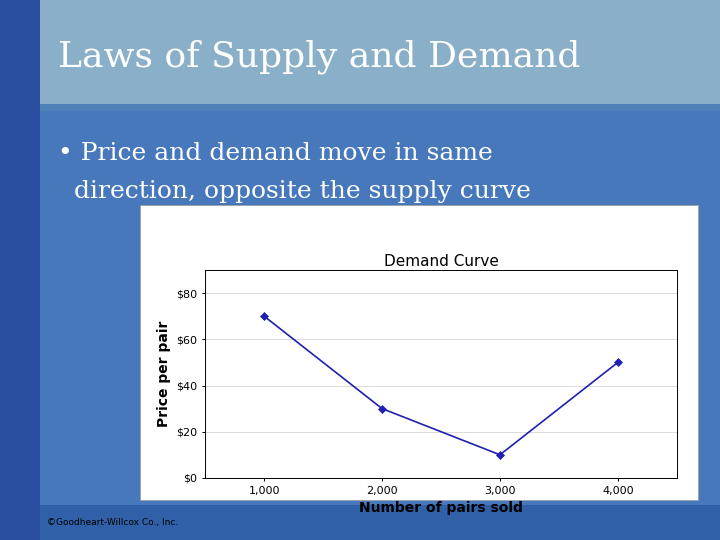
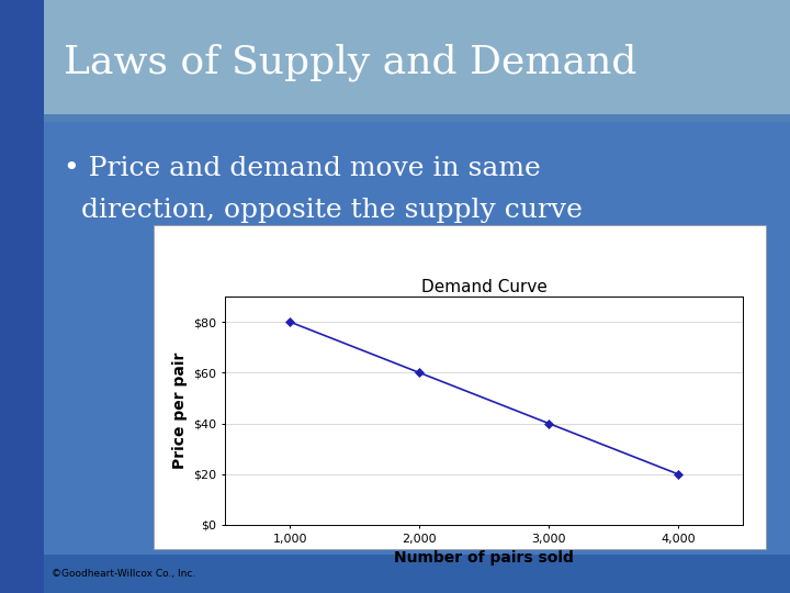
1,000: $70 -> $80
2,000: $30 -> $60
3,000: $10 -> $40
4,000: $50 -> $20
